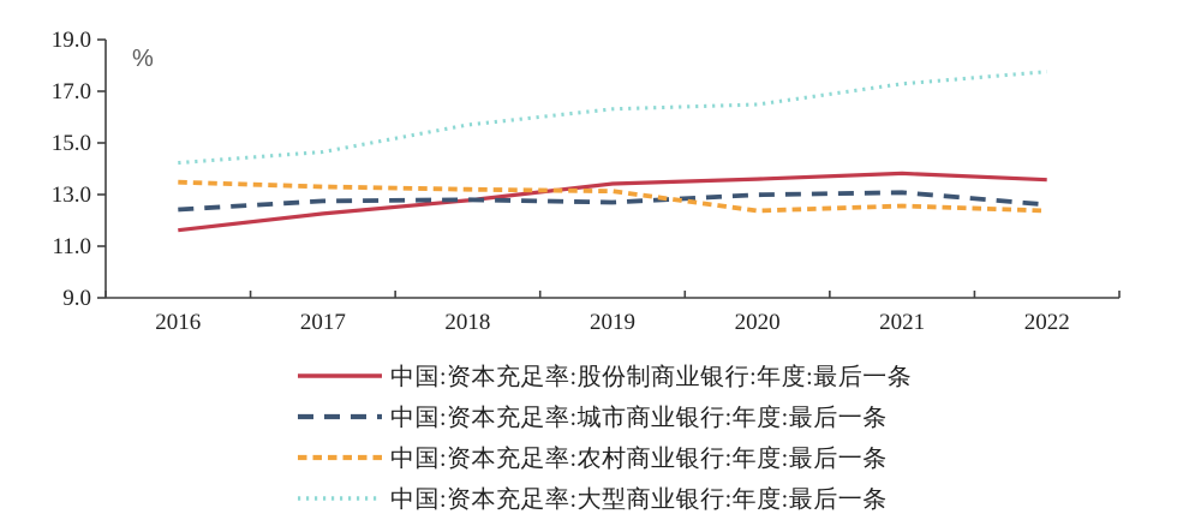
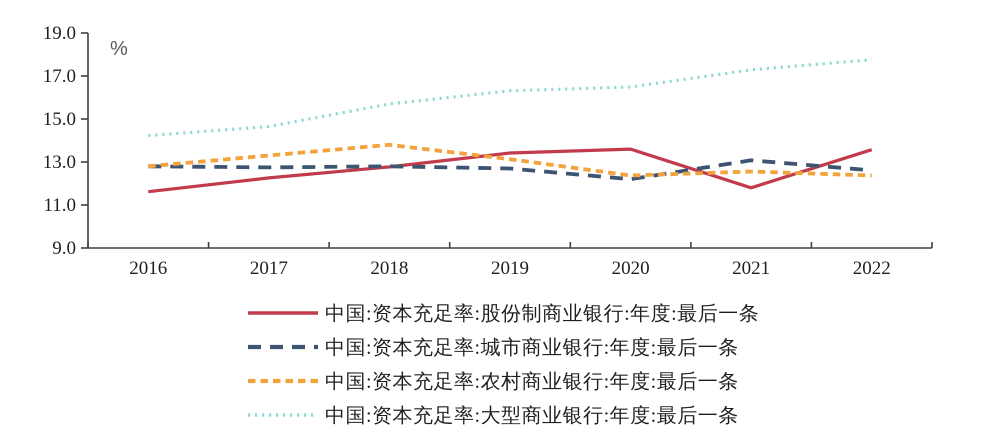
中国:资本充足率:城市商业银行:年度:最后一条/2016: 12.4 -> 12.8
中国:资本充足率:农村商业银行:年度:最后一条/2016: 13.5 -> 12.8
中国:资本充足率:农村商业银行:年度:最后一条/2018: 13.2 -> 13.8
中国:资本充足率:城市商业银行:年度:最后一条/2020: 13.0 -> 12.2
中国:资本充足率:股份制商业银行:年度:最后一条/2021: 13.8 -> 11.8
